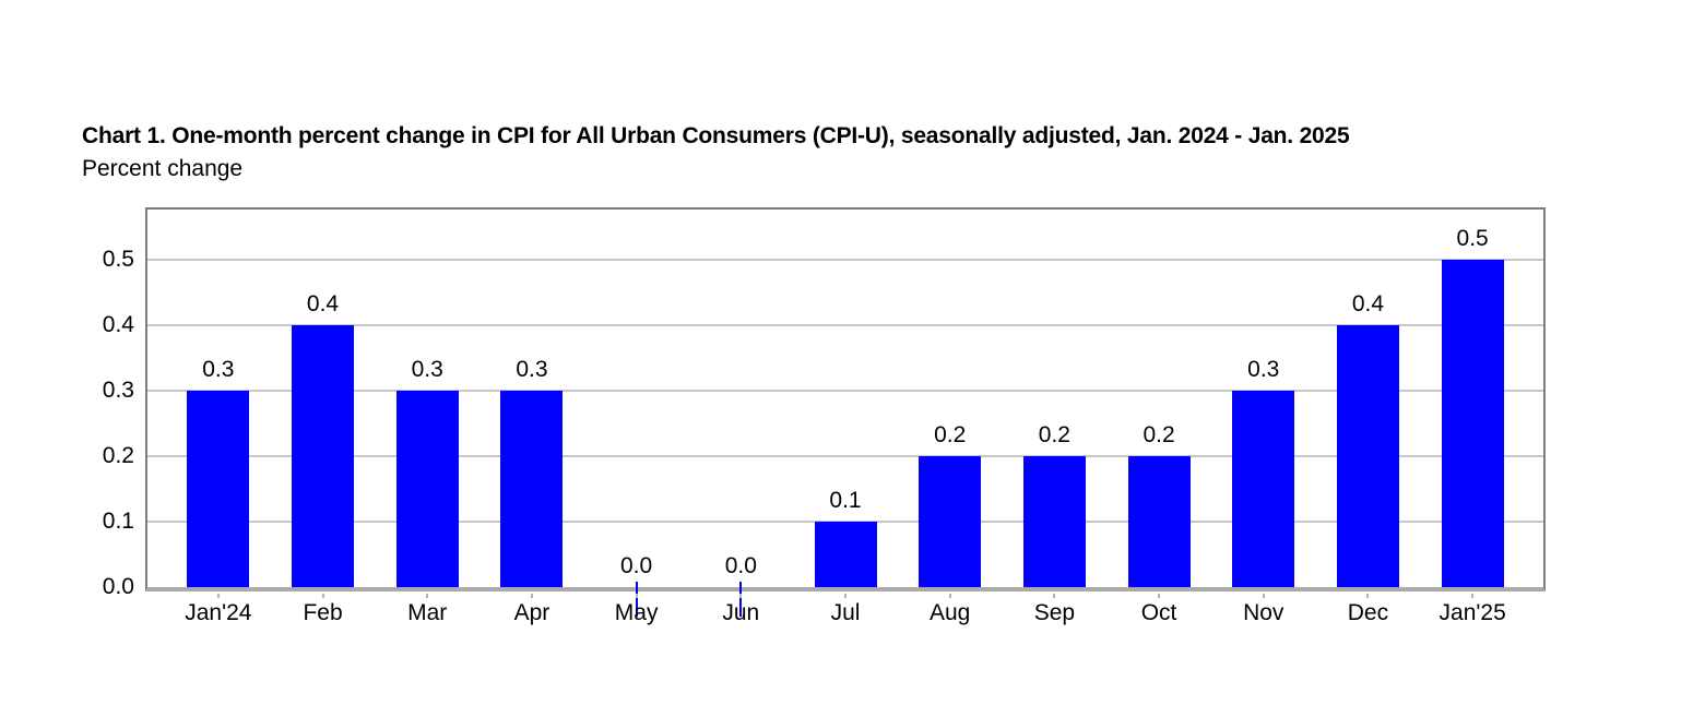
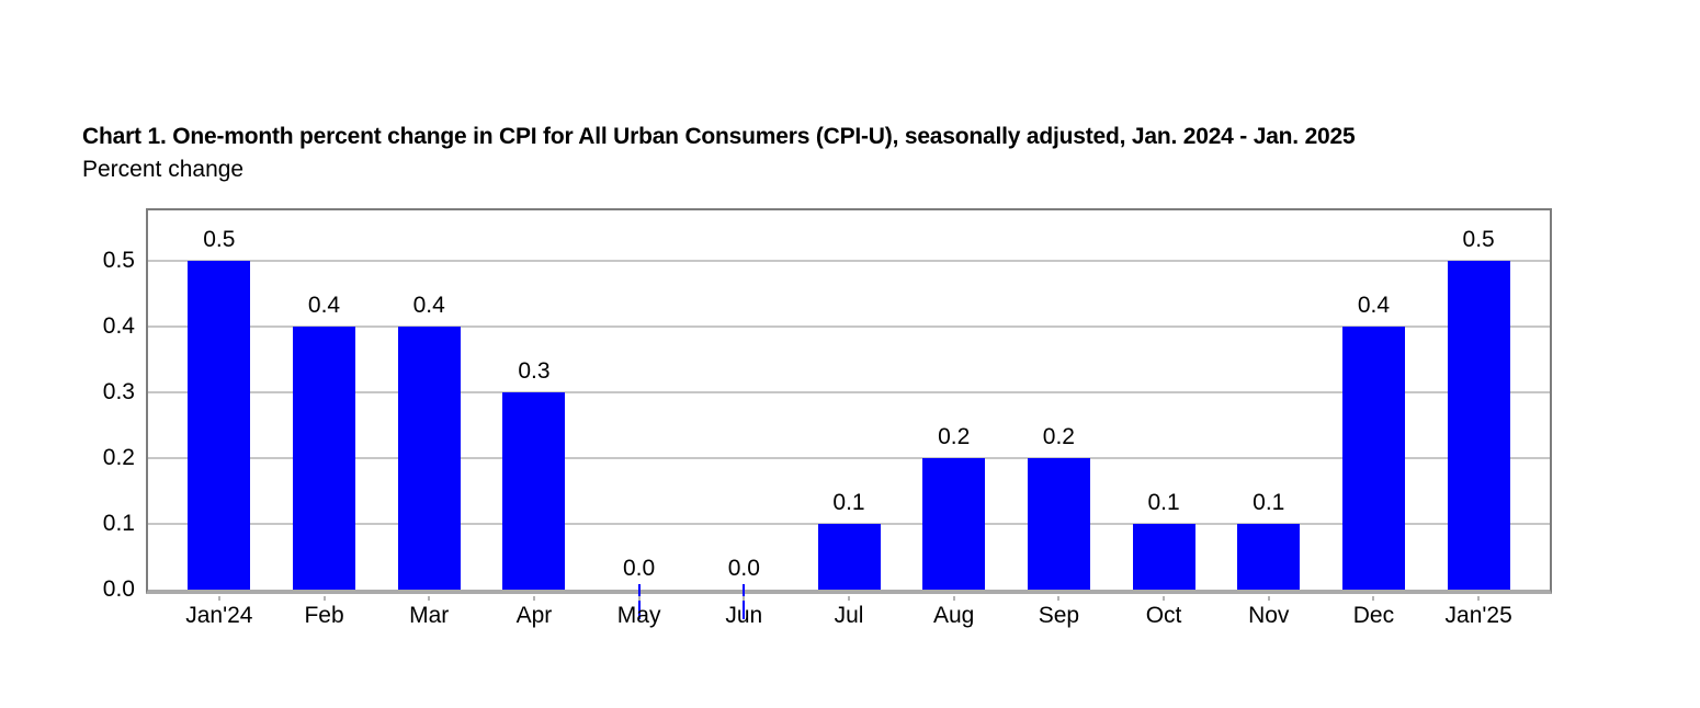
Jan'24: 0.3 -> 0.5
Mar: 0.3 -> 0.4
Oct: 0.2 -> 0.1
Nov: 0.3 -> 0.1
